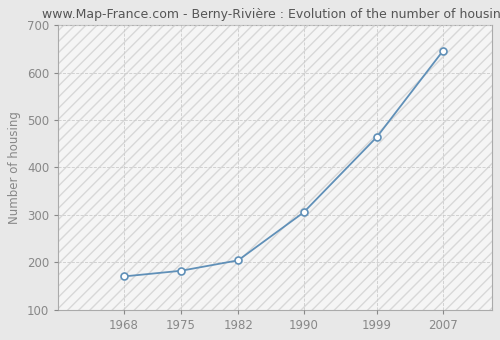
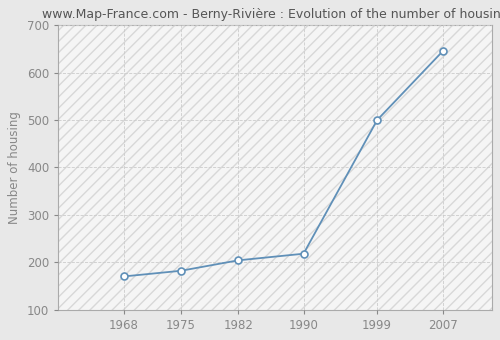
1990: 305 -> 218
1999: 465 -> 500
